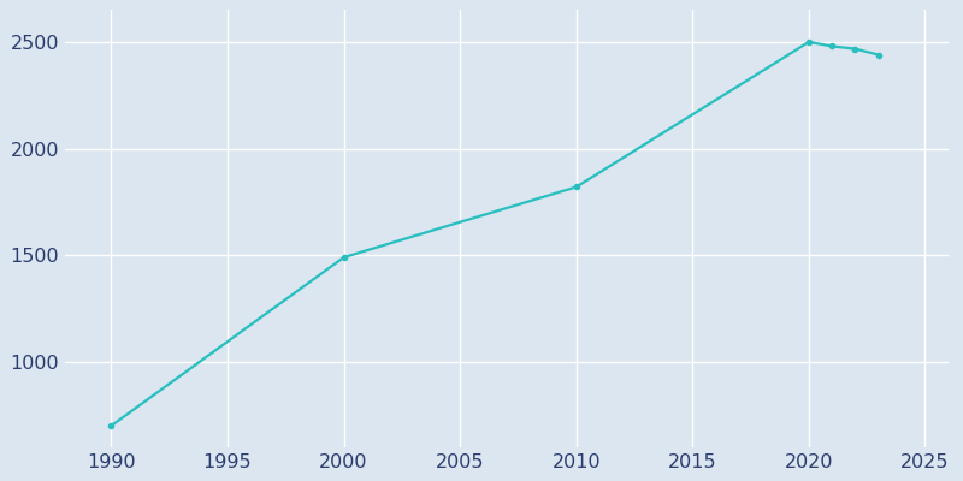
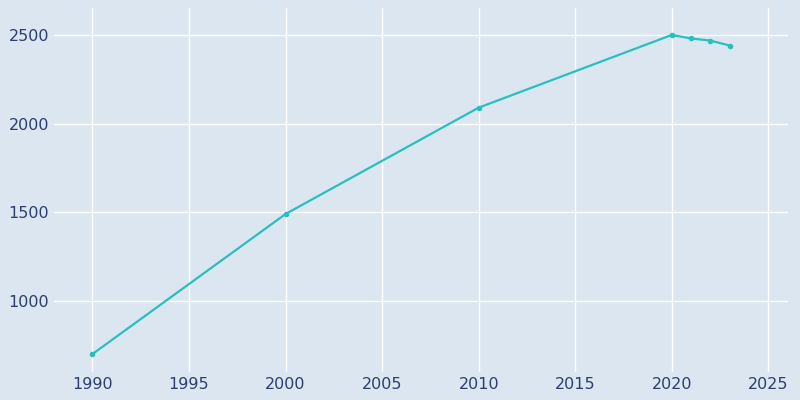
2010: 1820 -> 2090
